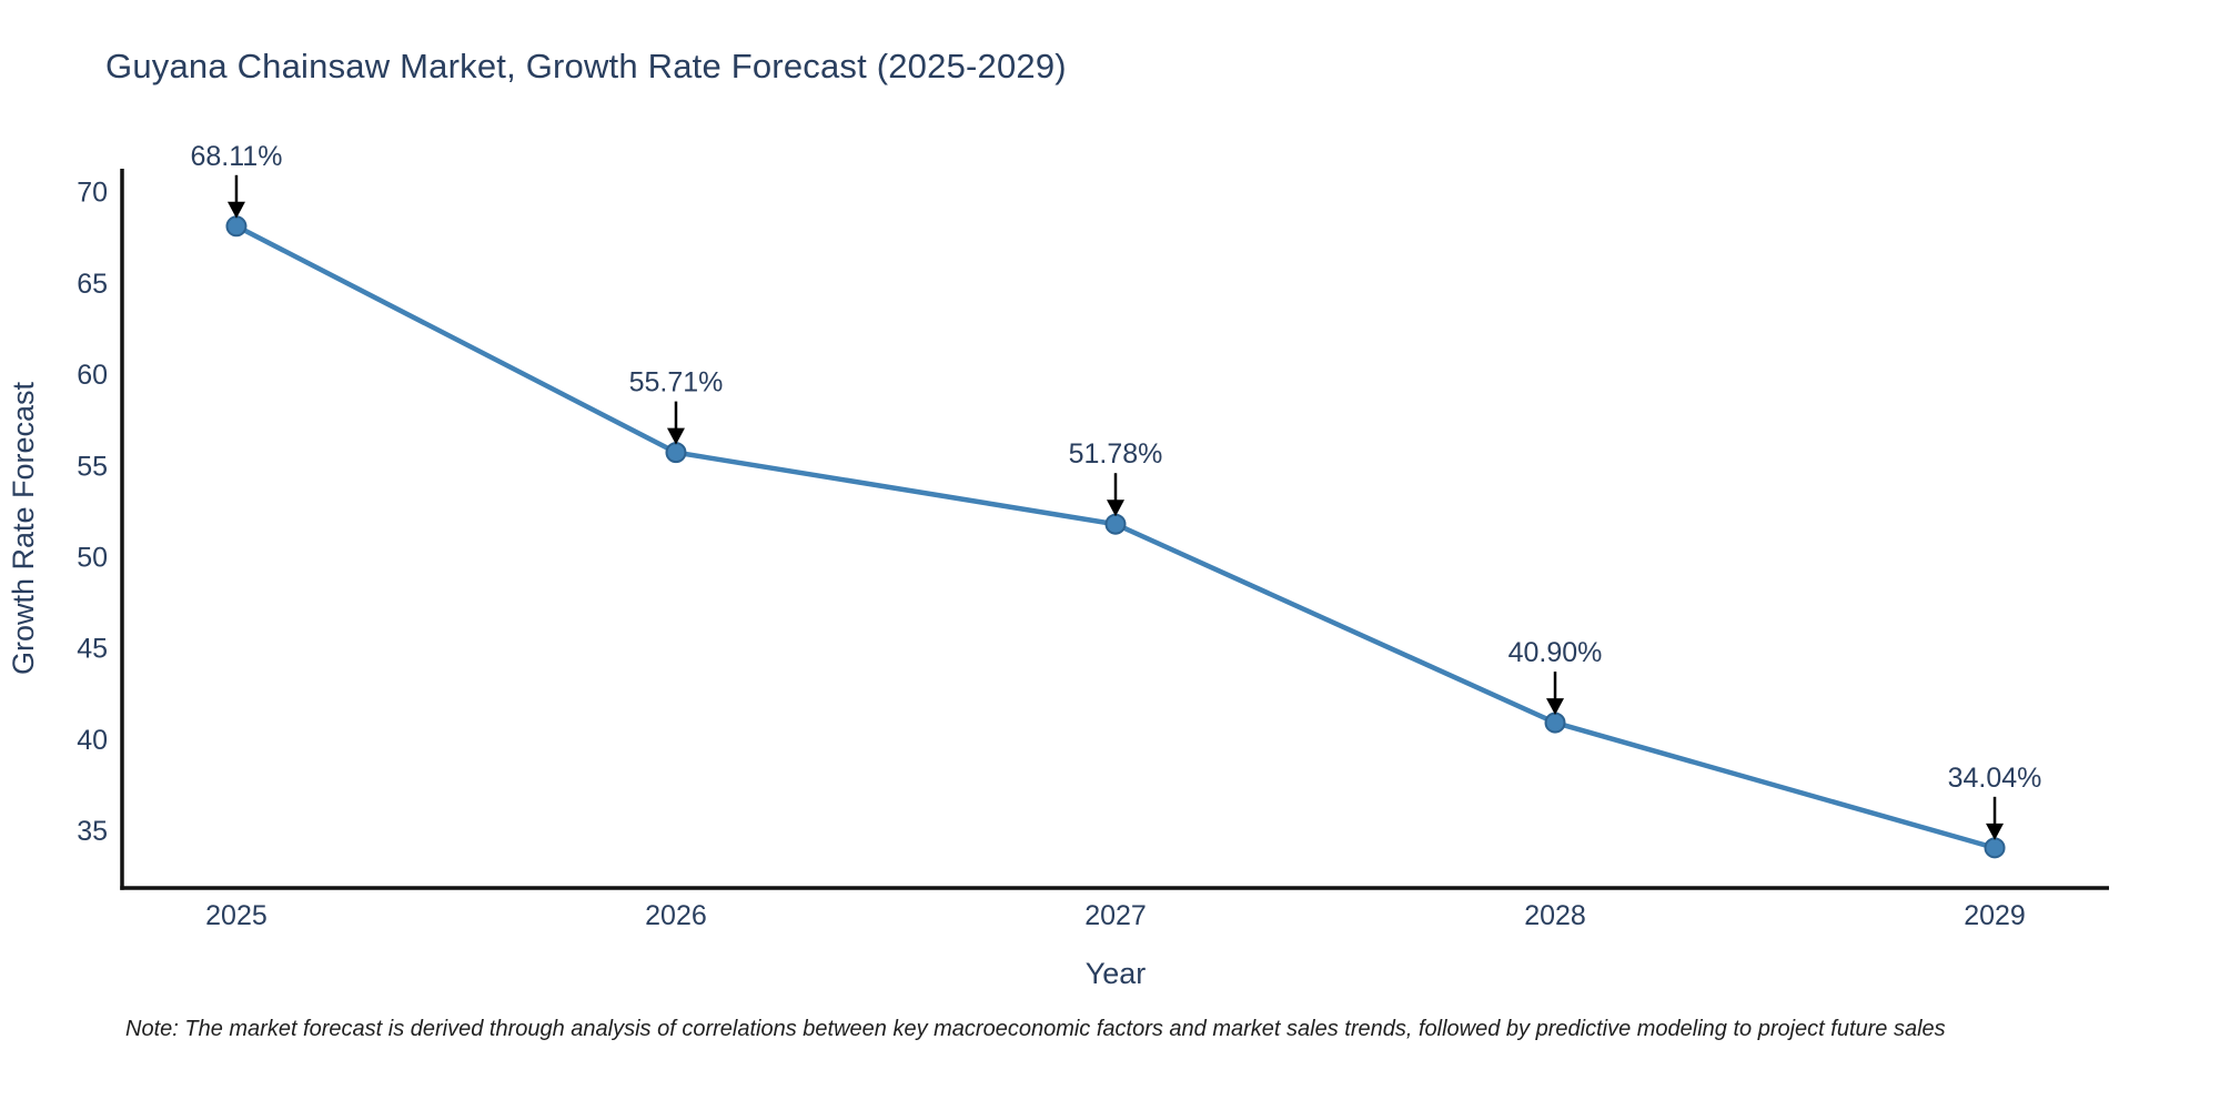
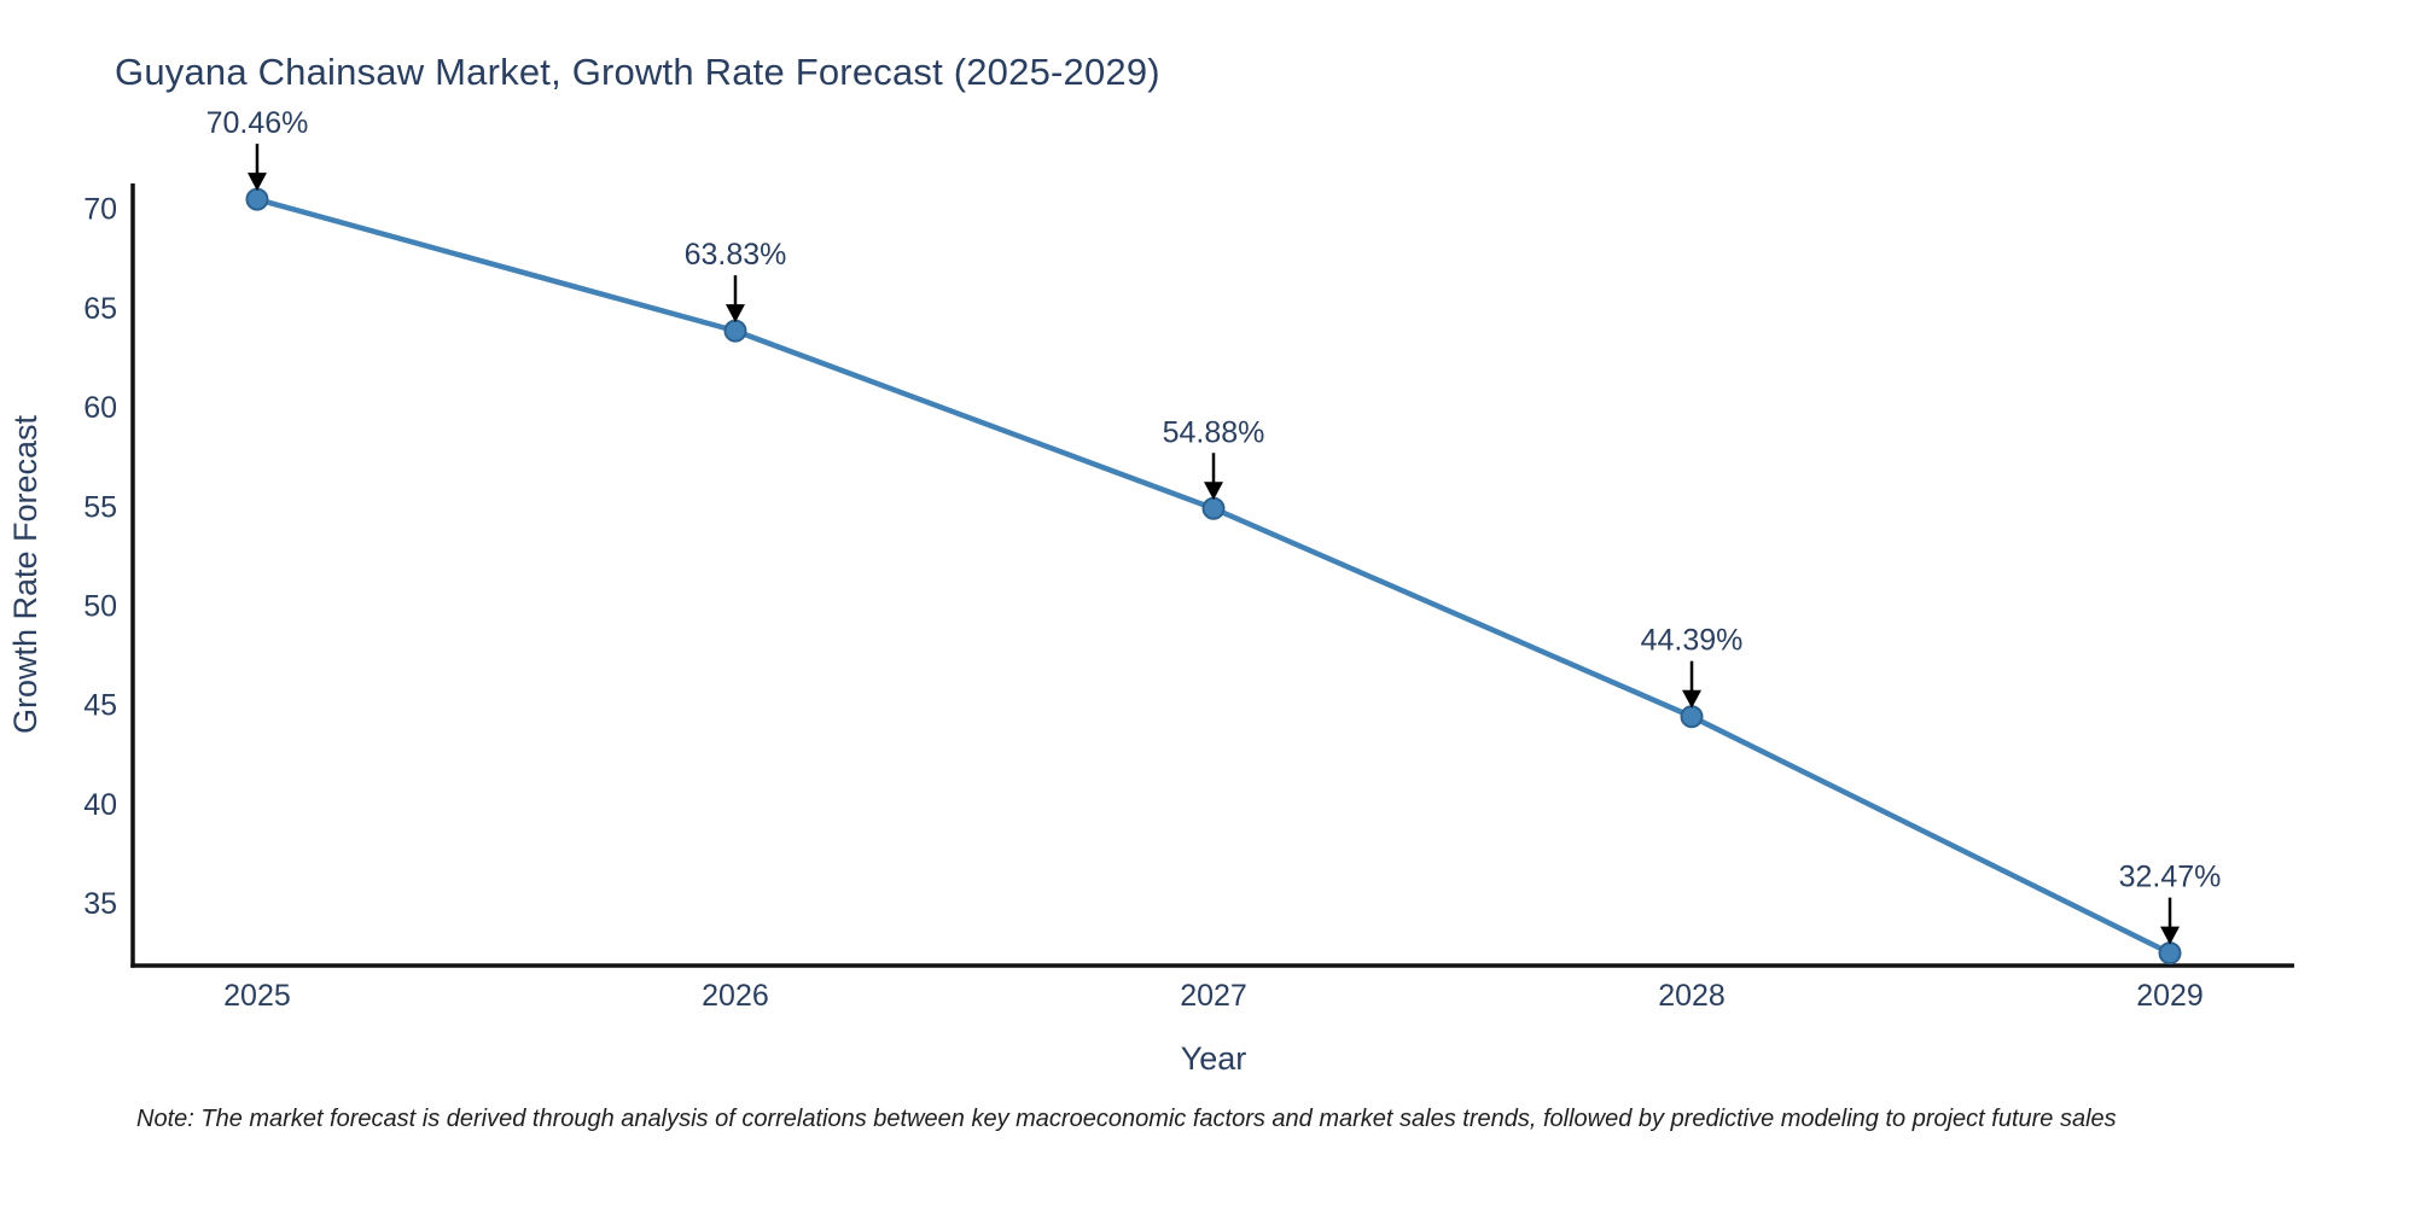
2025: 68.11% -> 70.46%
2026: 55.71% -> 63.83%
2027: 51.78% -> 54.88%
2028: 40.90% -> 44.39%
2029: 34.04% -> 32.47%
